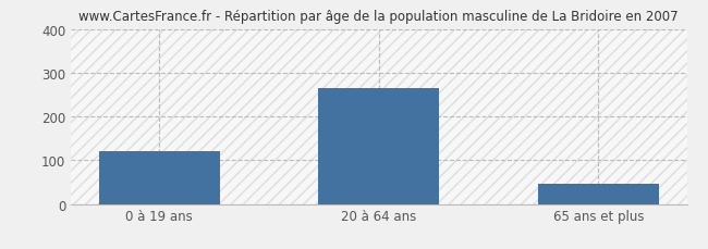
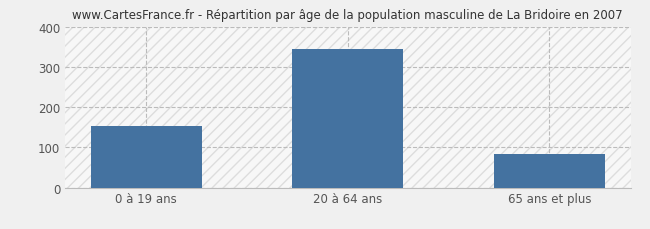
0 à 19 ans: 120 -> 152
20 à 64 ans: 265 -> 345
65 ans et plus: 45 -> 83
